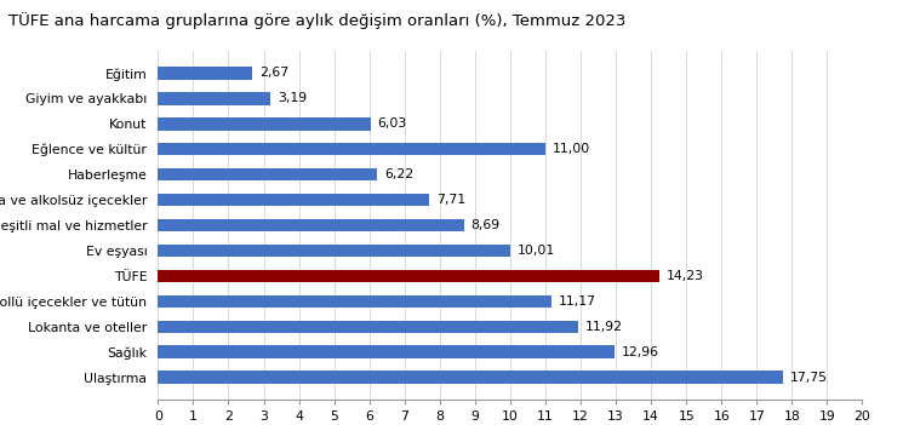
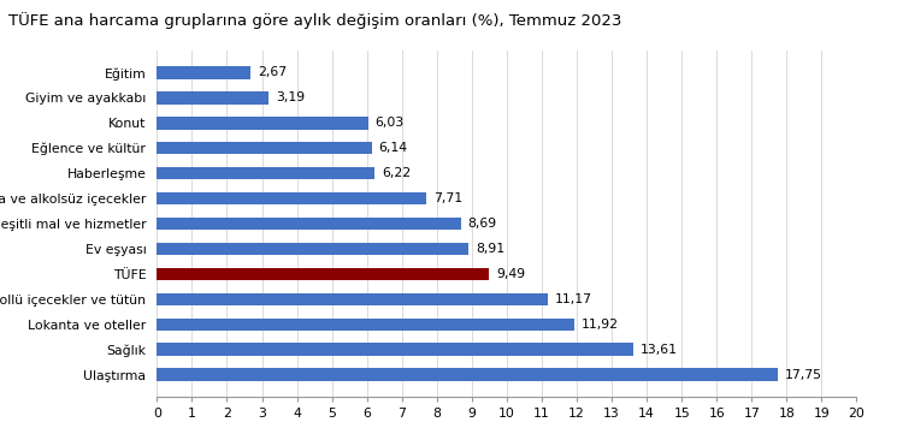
Eğlence ve kültür: 11,00 -> 6,14
Ev eşyası: 10,01 -> 8,91
TÜFE: 14,23 -> 9,49
Sağlık: 12,96 -> 13,61
